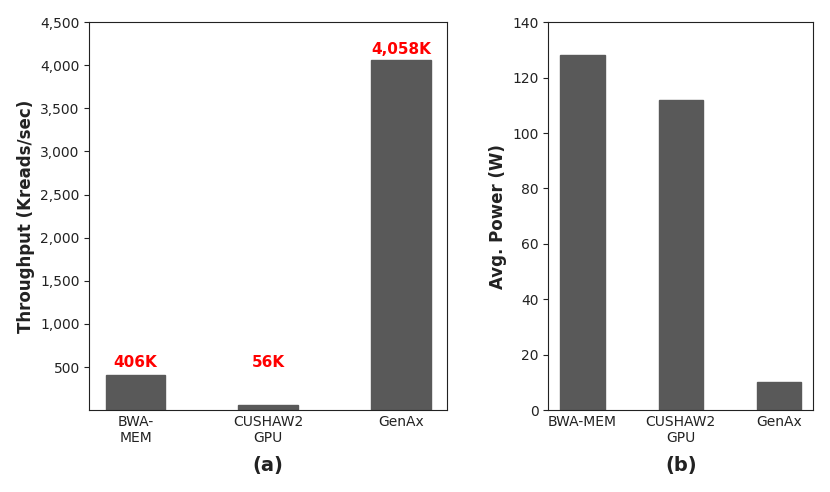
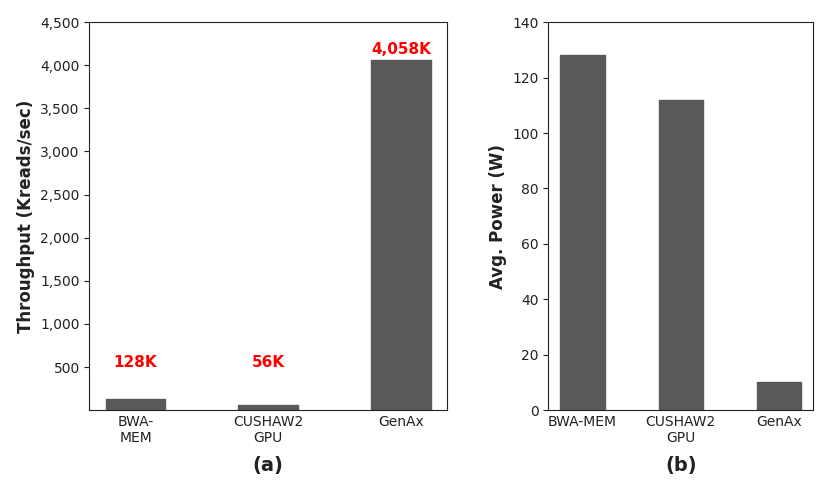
BWA- MEM: 406K -> 128K
